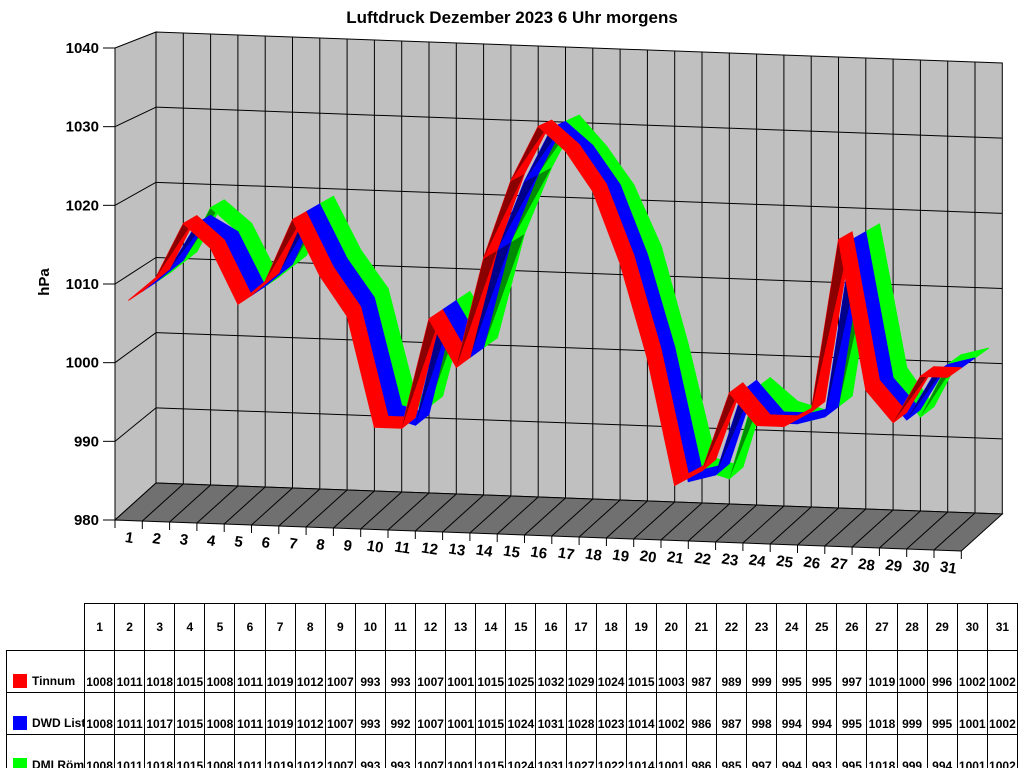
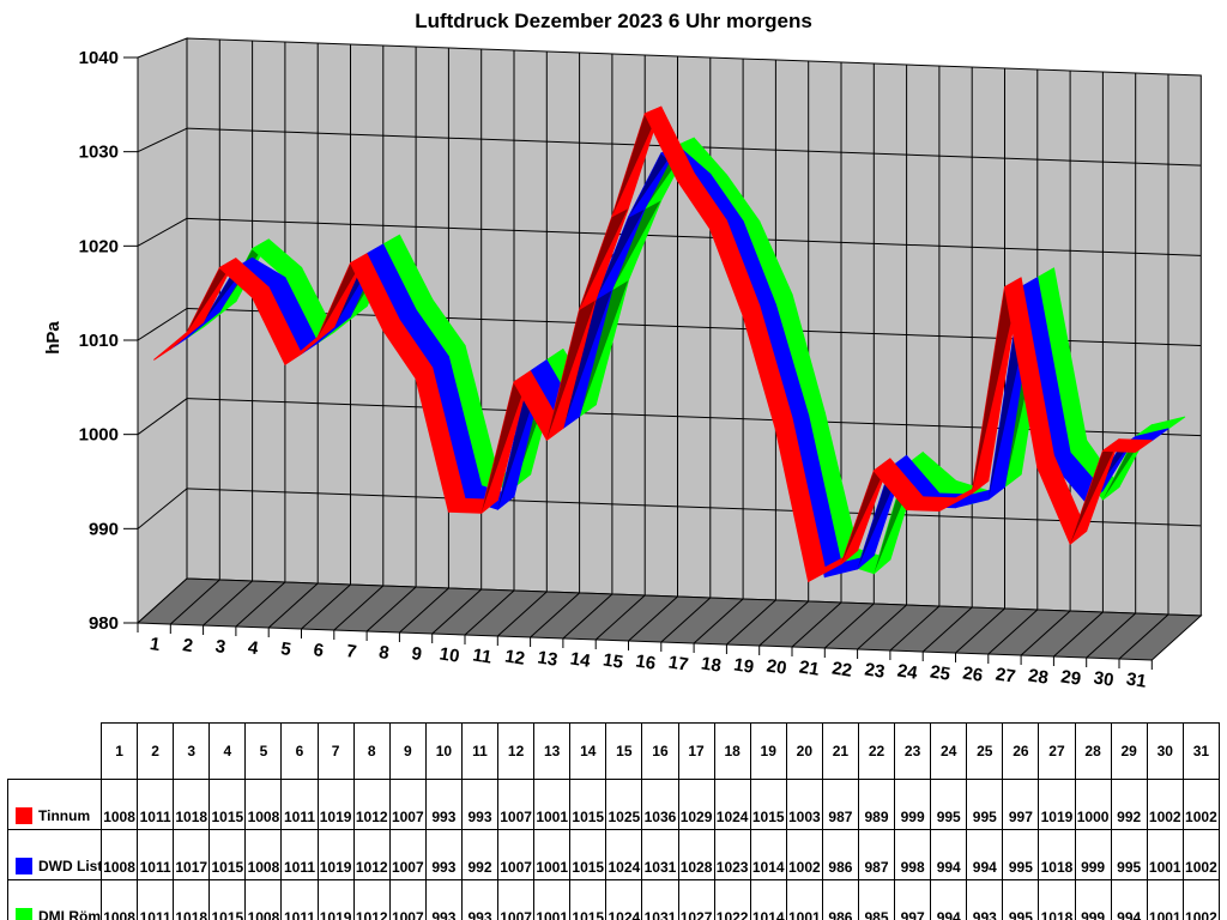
Tinnum/16: 1032 -> 1036
Tinnum/29: 996 -> 992
